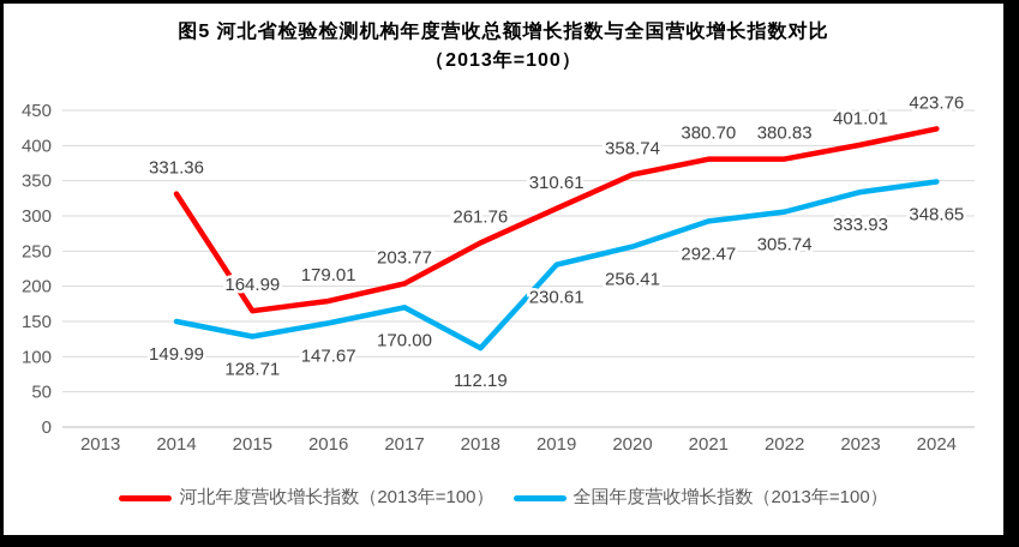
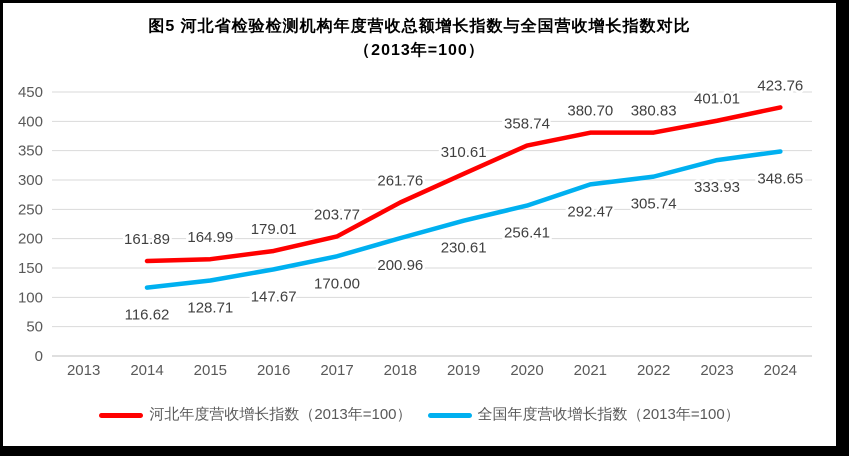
河北年度营收增长指数（2013年=100）/2014: 331.36 -> 161.89
全国年度营收增长指数（2013年=100）/2014: 149.99 -> 116.62
全国年度营收增长指数（2013年=100）/2018: 112.19 -> 200.96
